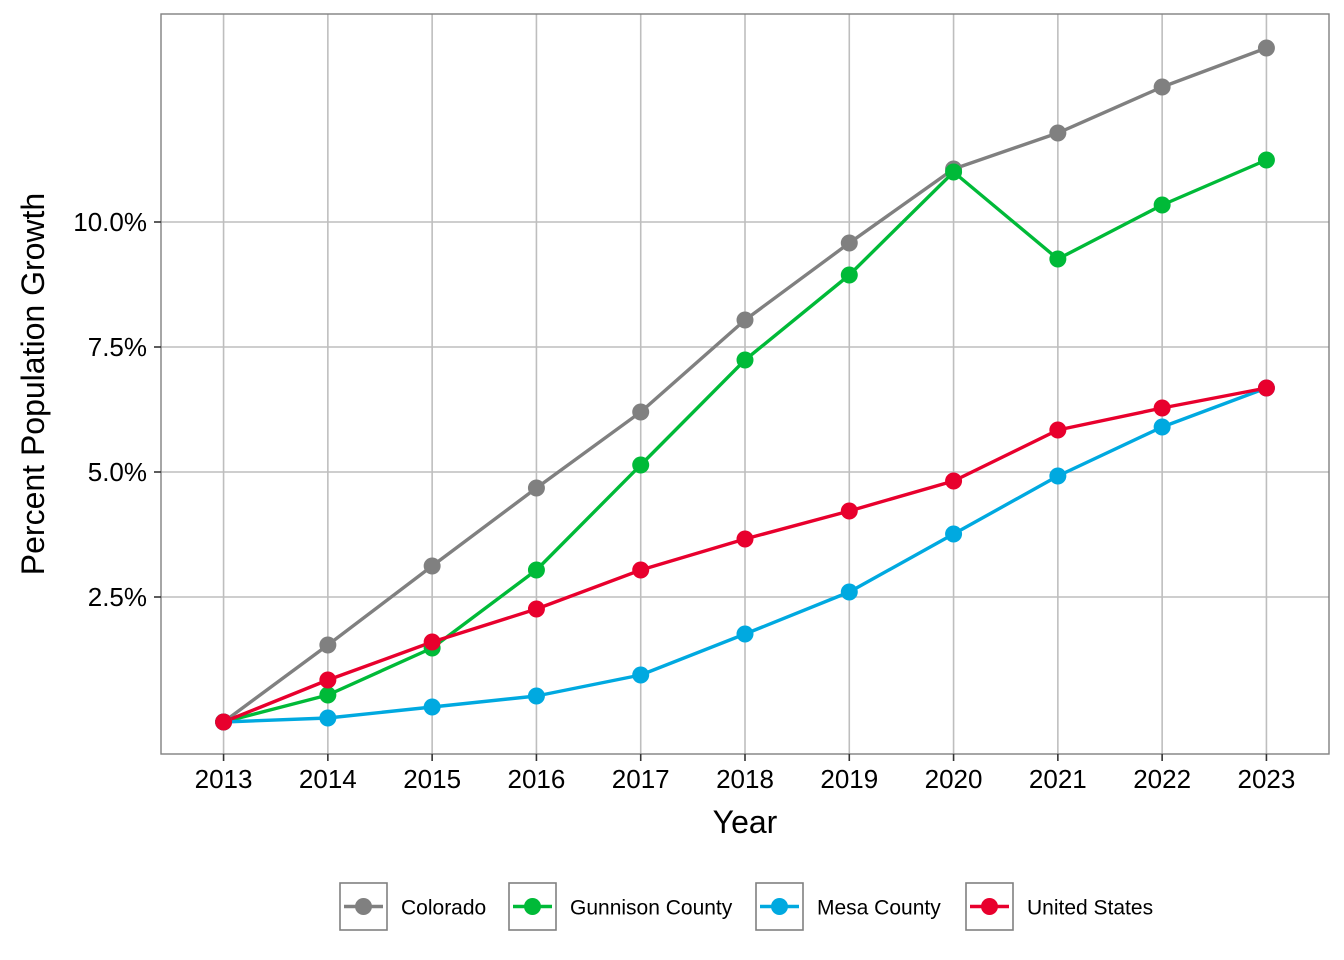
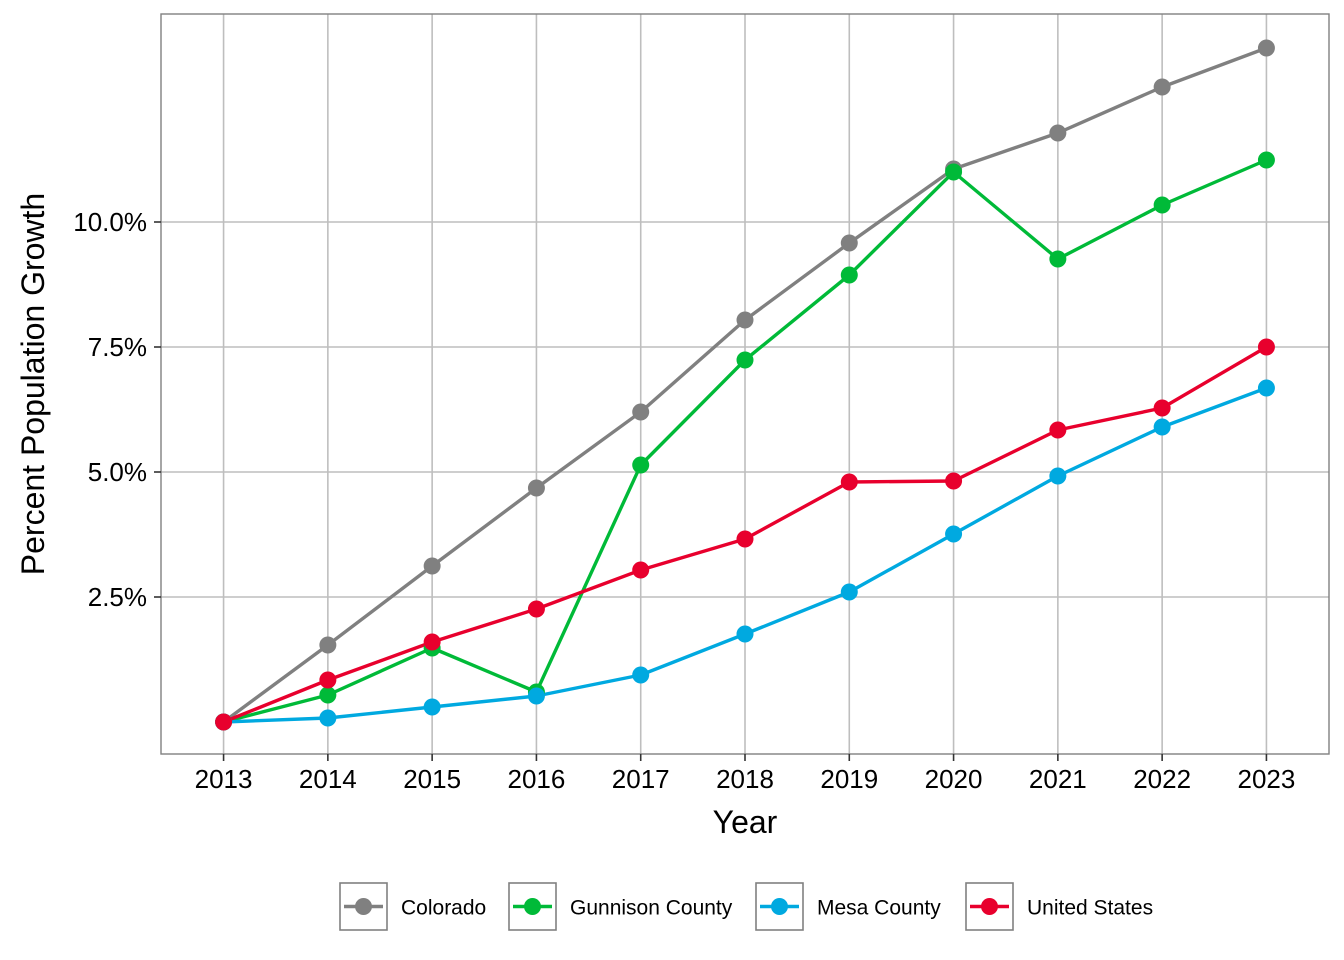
Gunnison County/2016: 3.0% -> 0.6%
United States/2019: 4.2% -> 4.8%
United States/2023: 6.7% -> 7.5%
